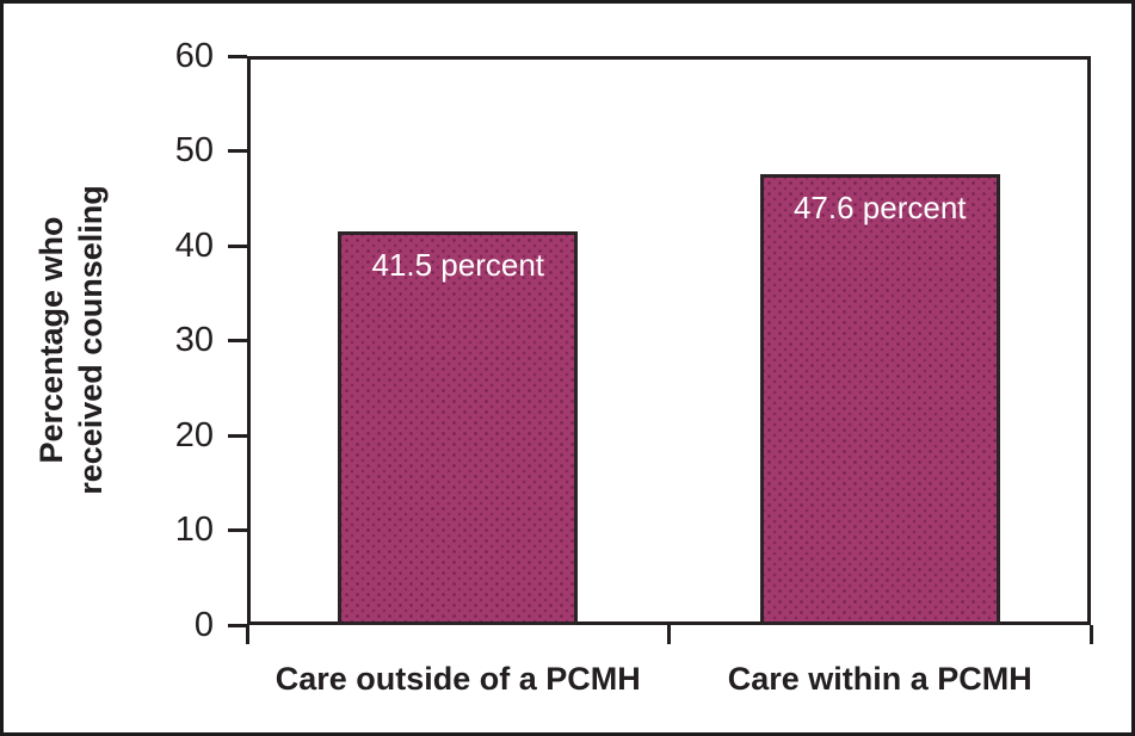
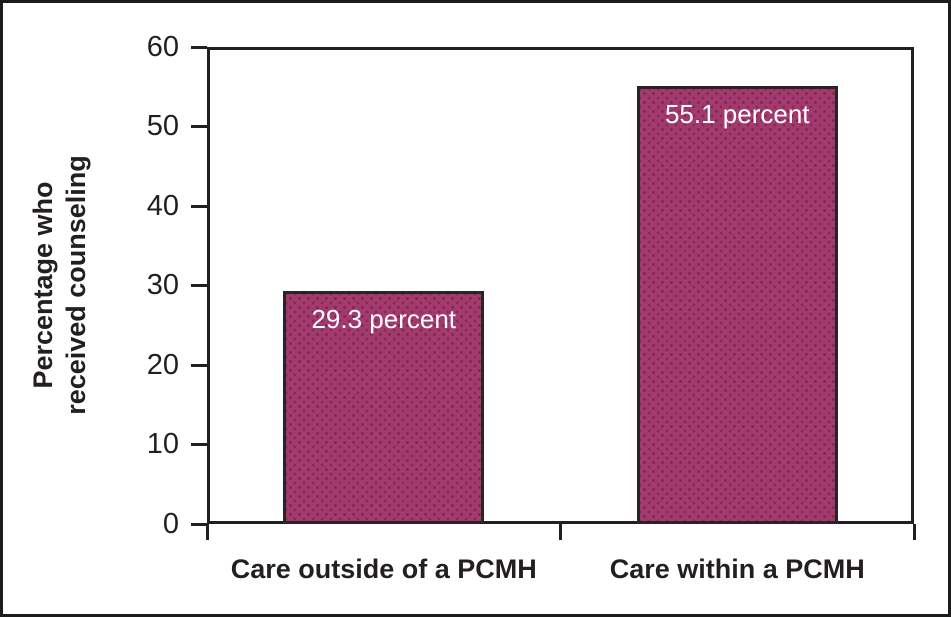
Care outside of a PCMH: 41.5 -> 29.3
Care within a PCMH: 47.6 -> 55.1
